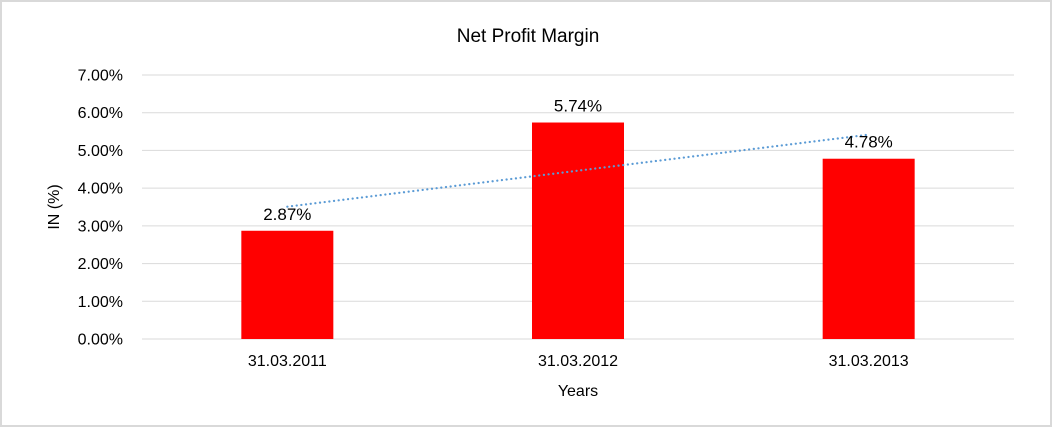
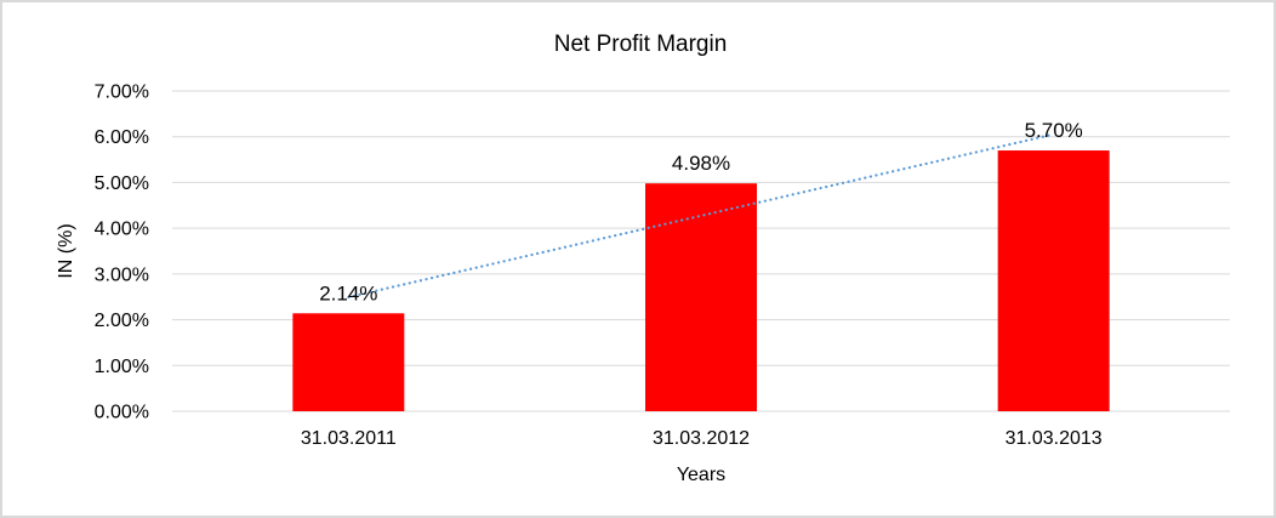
31.03.2011: 2.87% -> 2.14%
31.03.2012: 5.74% -> 4.98%
31.03.2013: 4.78% -> 5.70%
